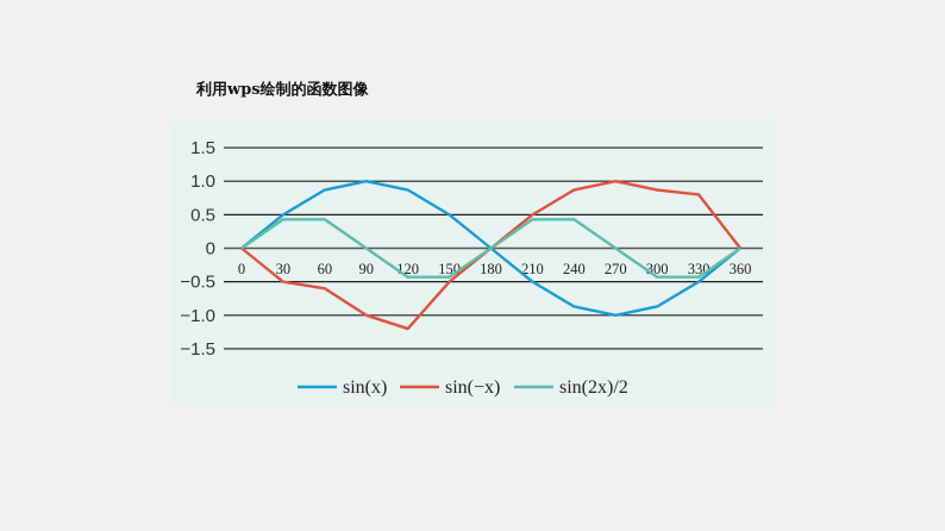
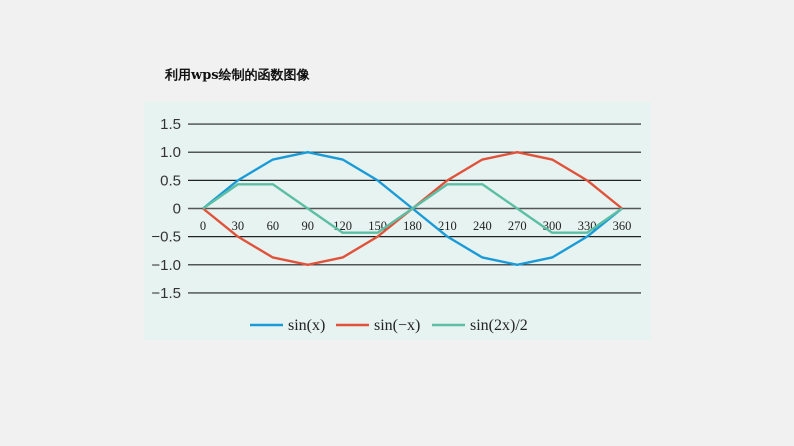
sin(−x)/60: -0.6 -> -0.9
sin(−x)/120: -1.2 -> -0.9
sin(−x)/330: 0.8 -> 0.5
